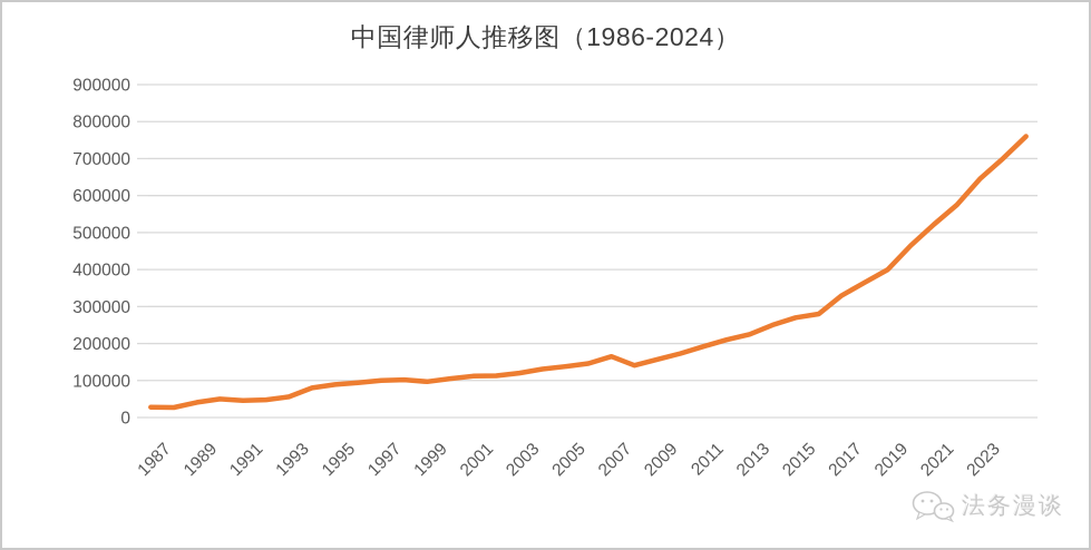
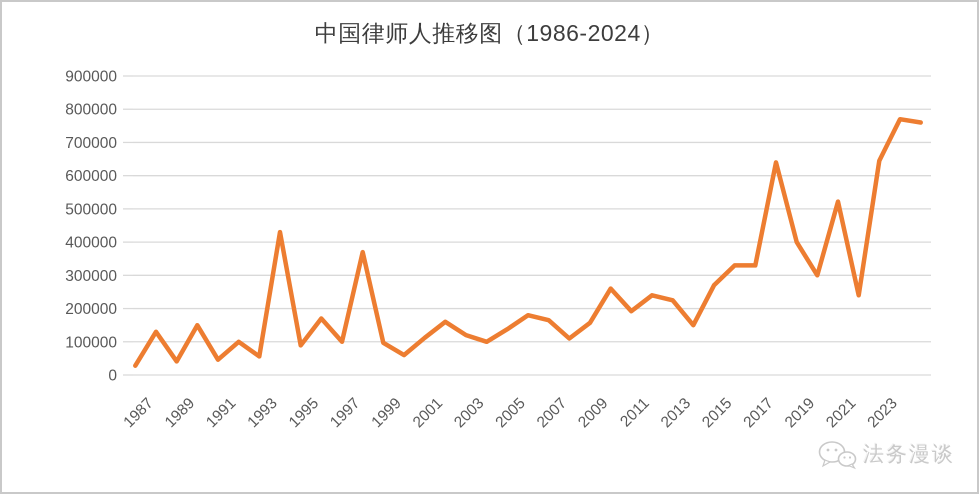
1987: 30000 -> 130000
1989: 50000 -> 150000
1991: 50000 -> 100000
1993: 80000 -> 430000
1995: 90000 -> 170000
1997: 100000 -> 370000
1999: 100000 -> 60000
2001: 110000 -> 160000
2003: 130000 -> 100000
2005: 150000 -> 180000
2007: 140000 -> 110000
2009: 170000 -> 260000
2011: 210000 -> 240000
2013: 250000 -> 150000
2015: 280000 -> 330000
2017: 360000 -> 640000
2019: 460000 -> 300000
2021: 580000 -> 240000
2023: 700000 -> 770000
